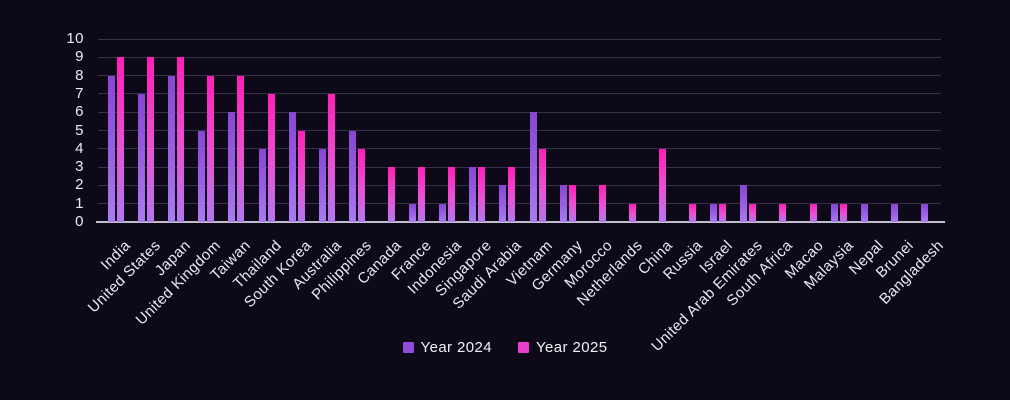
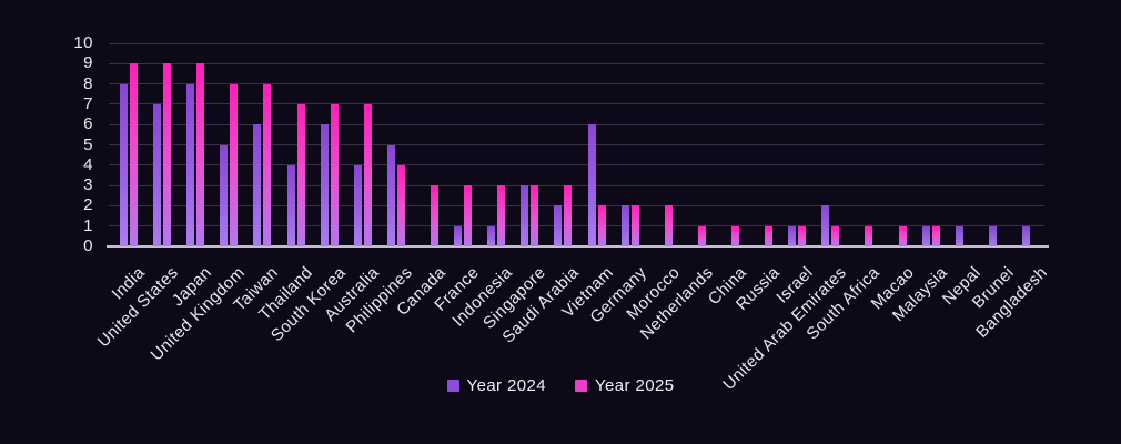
Year 2025/South Korea: 5 -> 7
Year 2025/Vietnam: 4 -> 2
Year 2025/China: 4 -> 1
